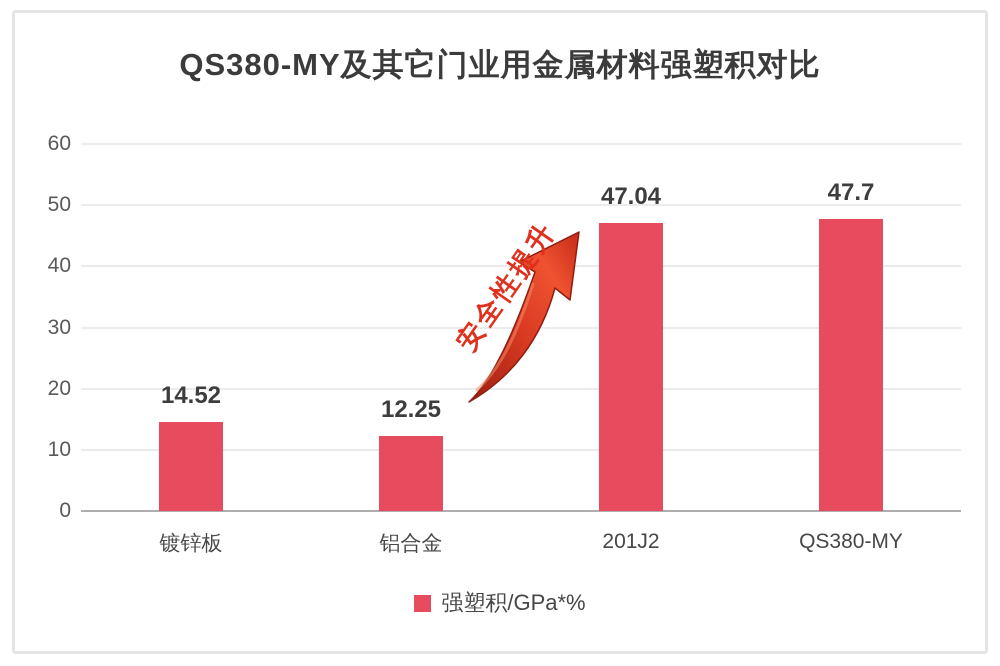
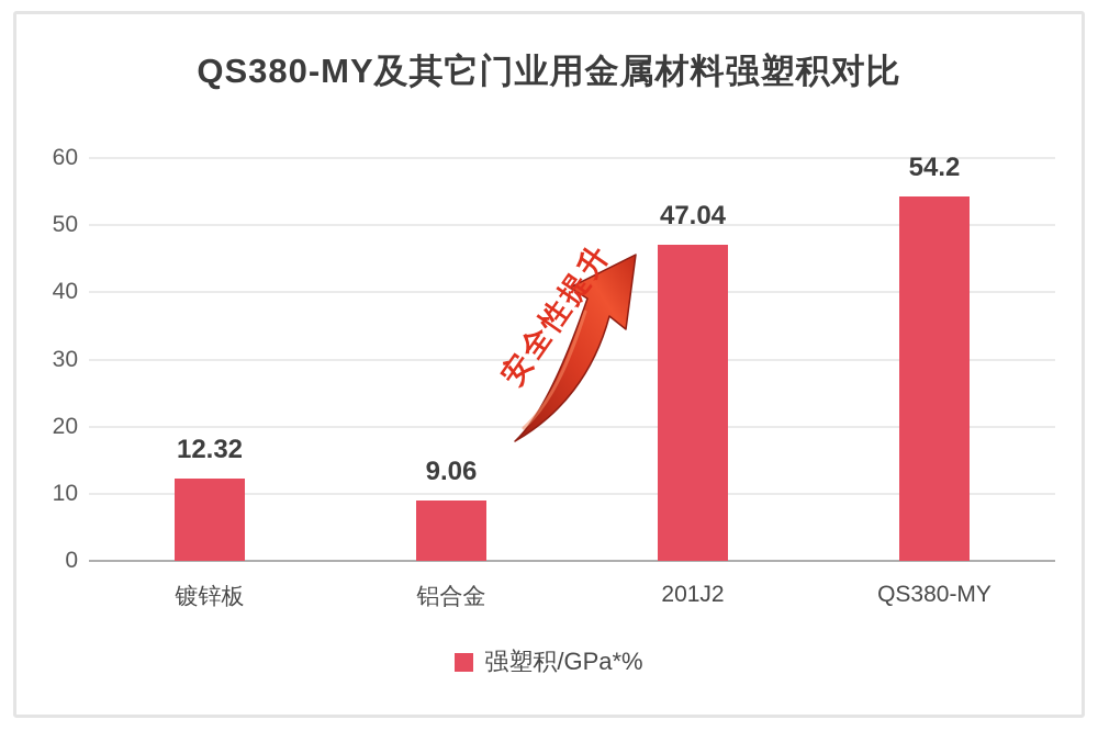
镀锌板: 14.52 -> 12.32
铝合金: 12.25 -> 9.06
QS380-MY: 47.7 -> 54.2
